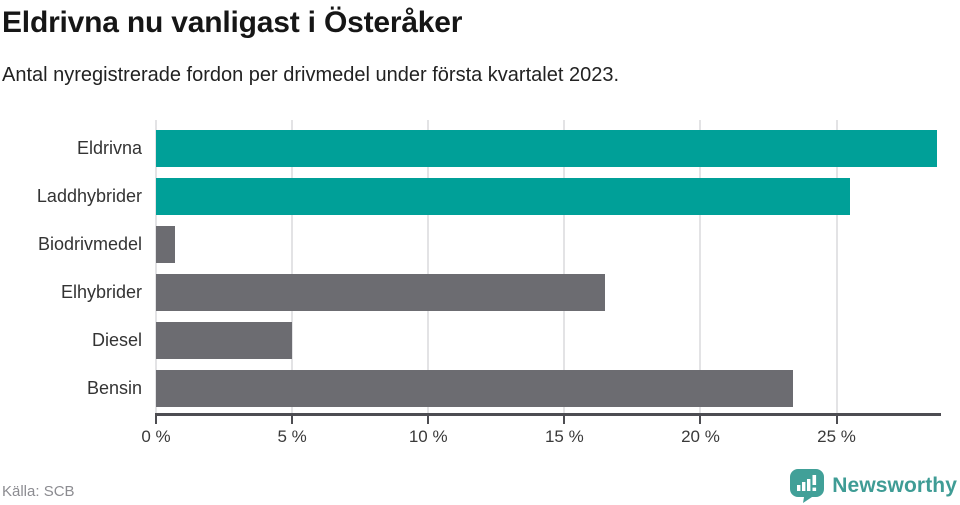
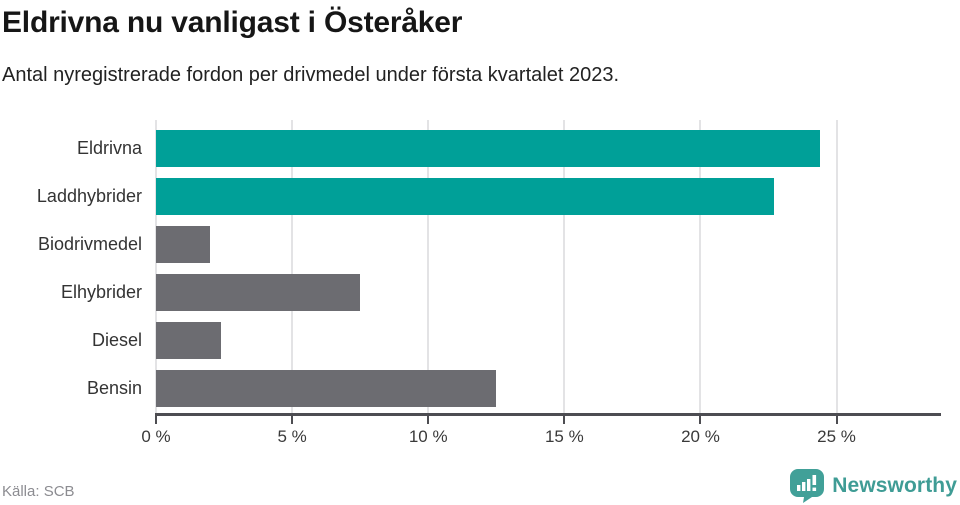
Eldrivna: 28.7% -> 24.4%
Laddhybrider: 25.5% -> 22.7%
Biodrivmedel: 0.7% -> 2.0%
Elhybrider: 16.5% -> 7.5%
Diesel: 5.0% -> 2.4%
Bensin: 23.4% -> 12.5%
